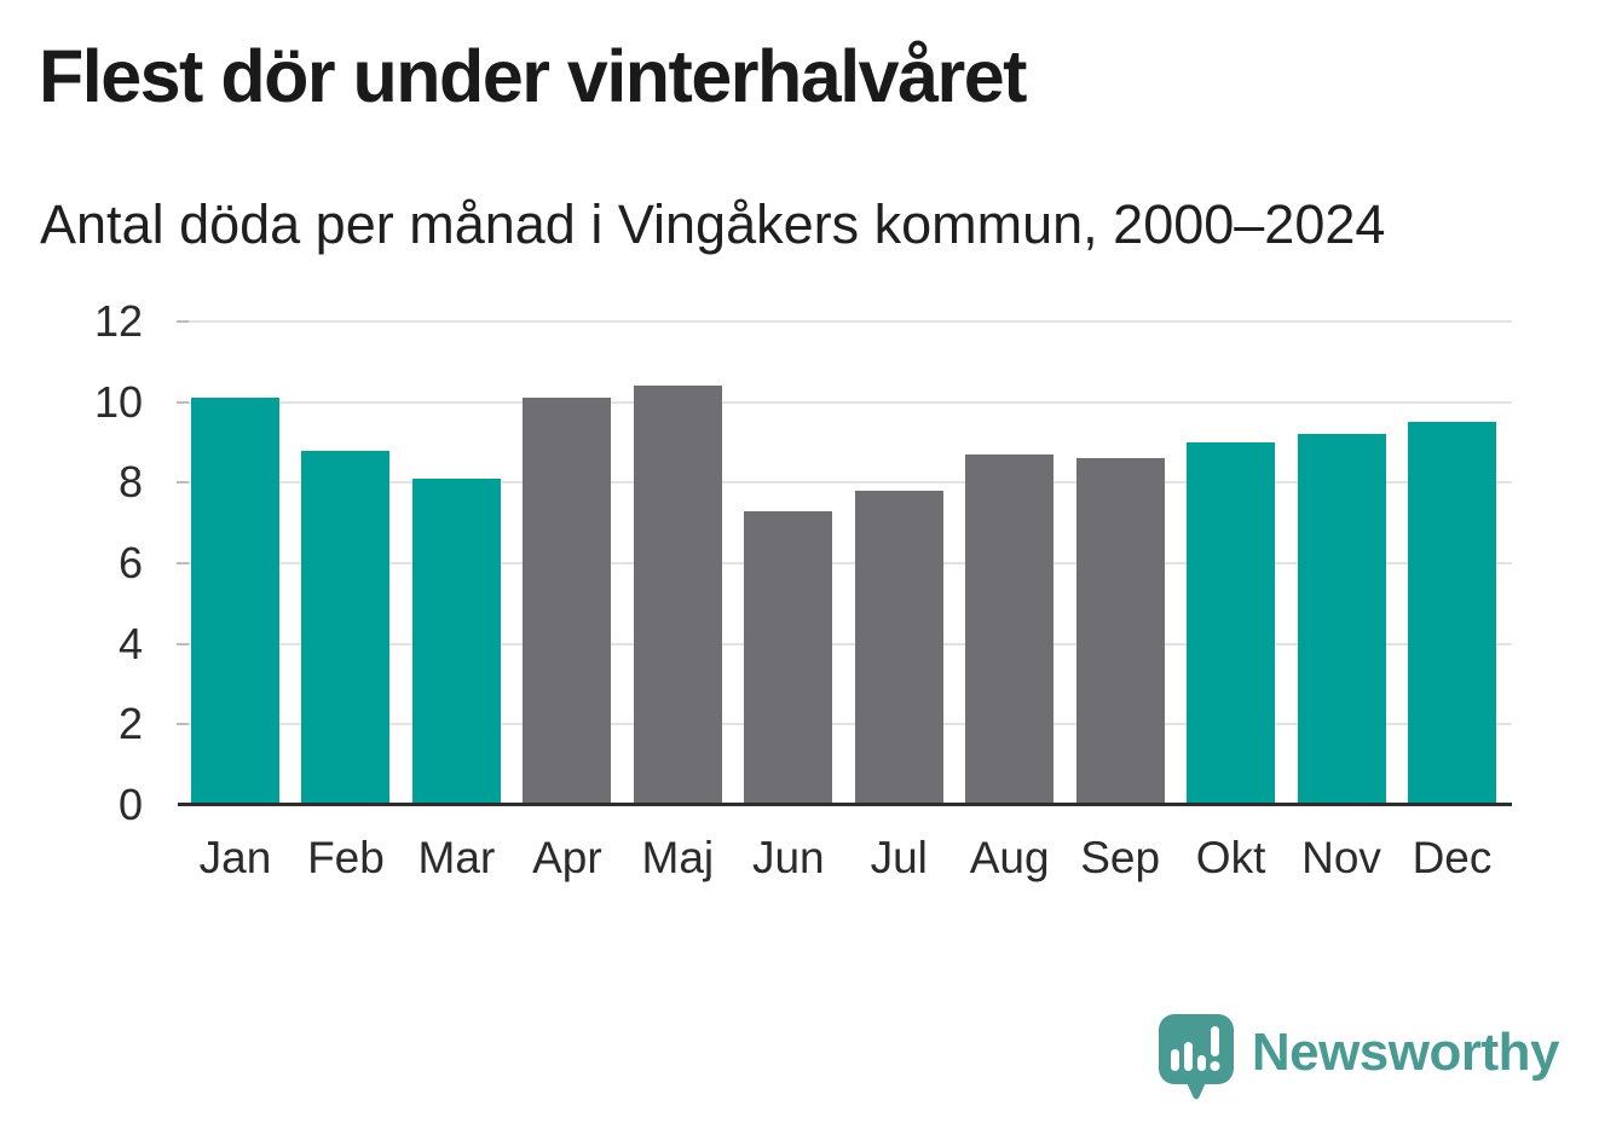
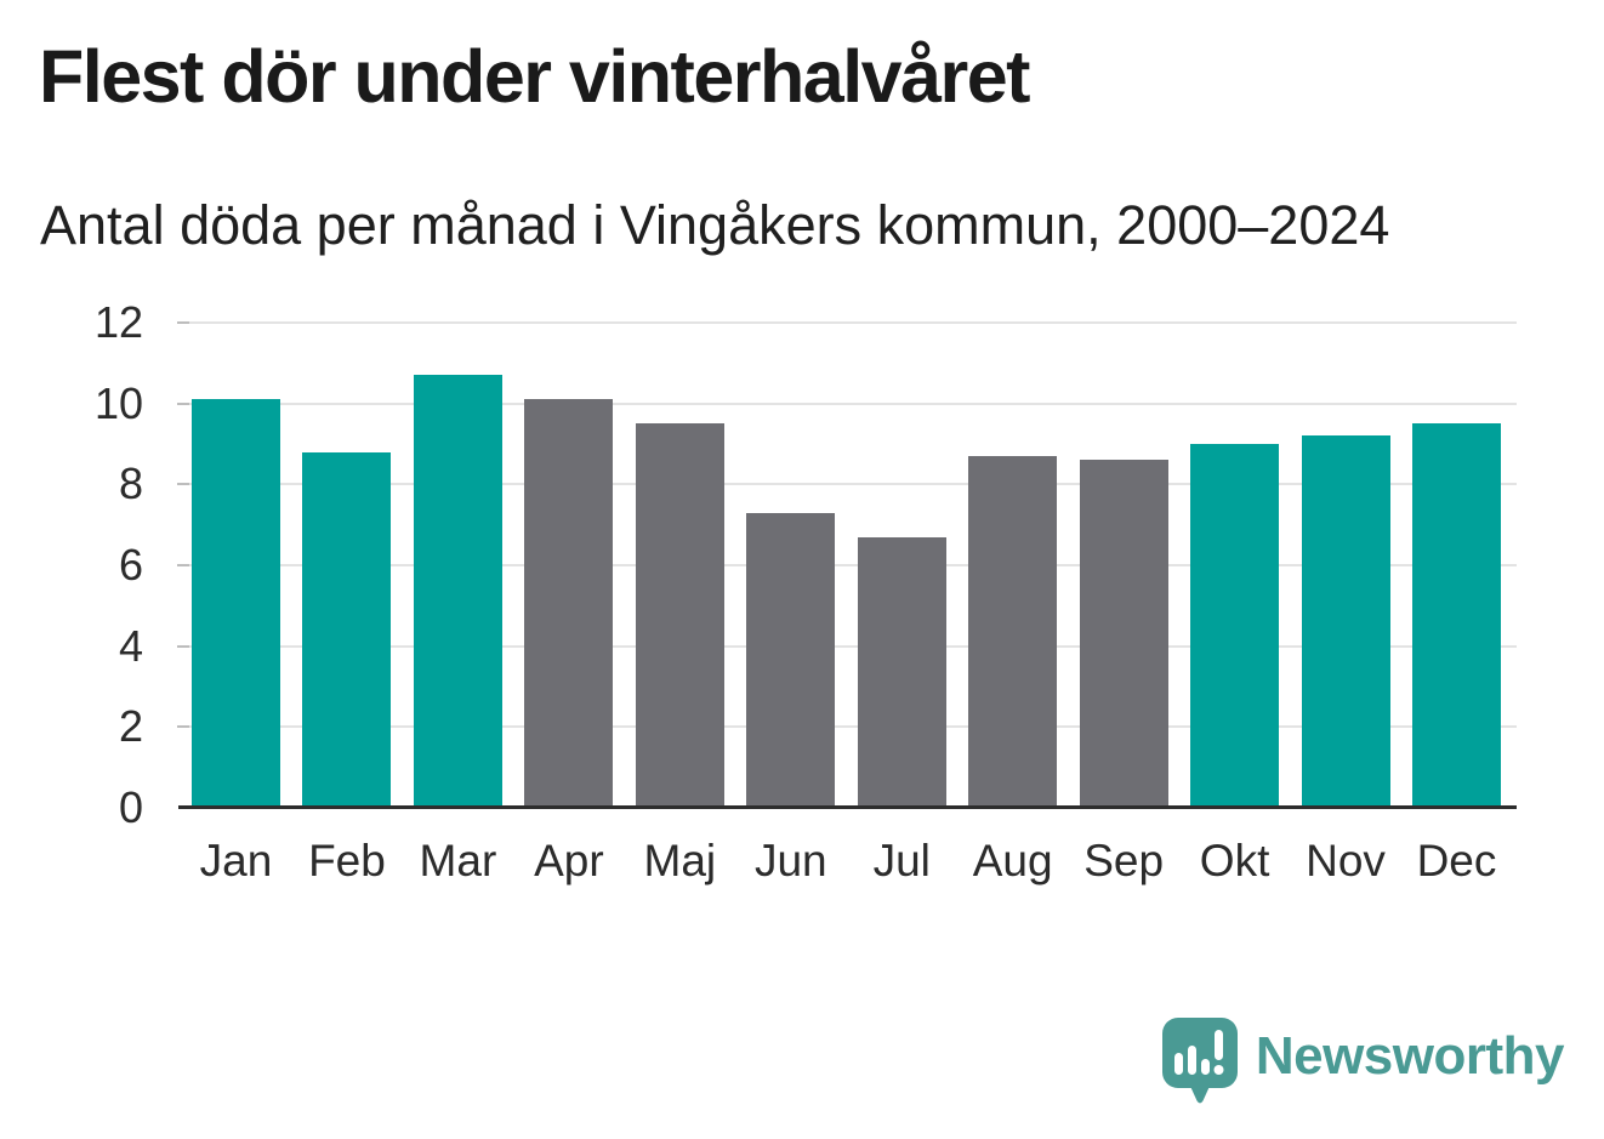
Mar: 8.1 -> 10.7
Maj: 10.4 -> 9.5
Jul: 7.8 -> 6.7
